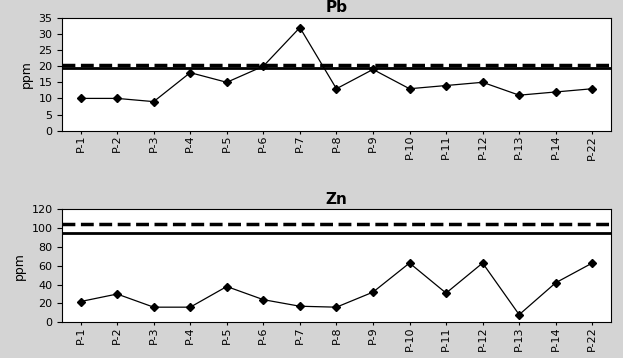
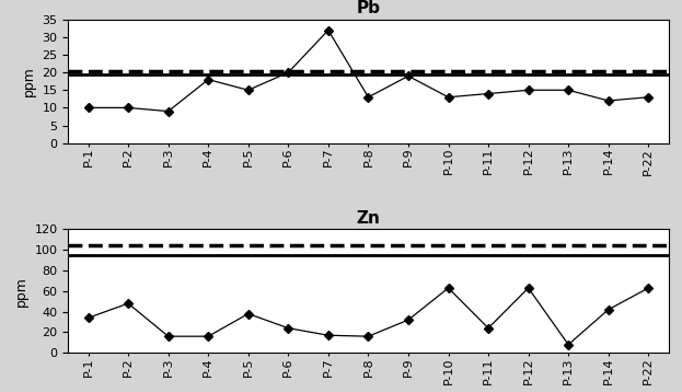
Pb/P-13: 11 -> 15
Zn/P-1: 22 -> 34
Zn/P-2: 30 -> 48
Zn/P-11: 31 -> 24
